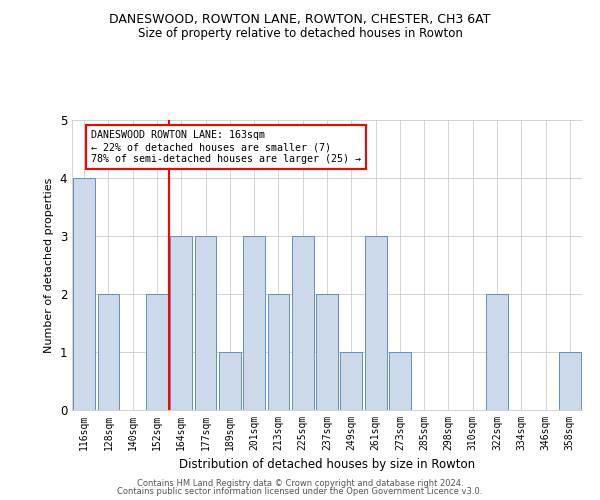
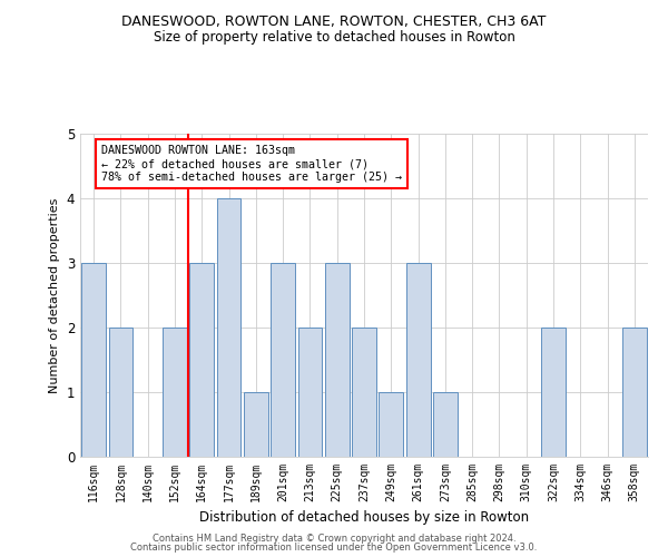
116sqm: 4 -> 3
177sqm: 3 -> 4
358sqm: 1 -> 2
